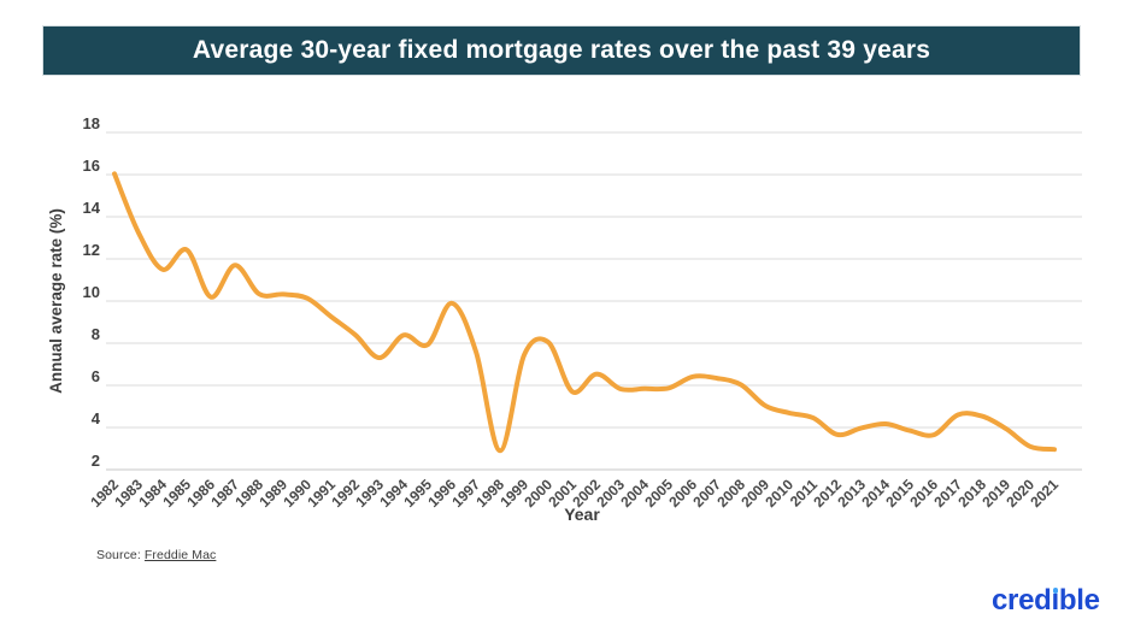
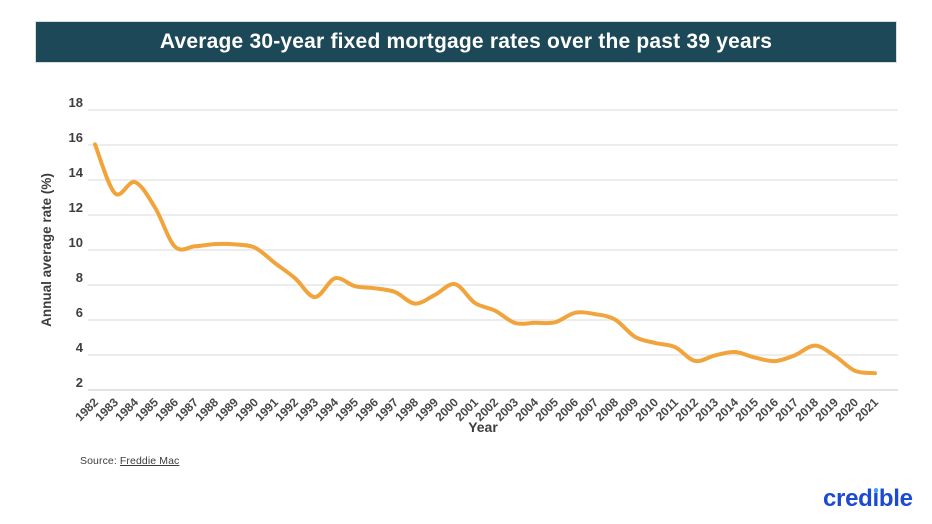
1984: 11.5 -> 13.9
1987: 11.7 -> 10.2
1996: 9.9 -> 7.8
1998: 2.9 -> 6.9
2001: 5.7 -> 7.0
2017: 4.6 -> 4.0
